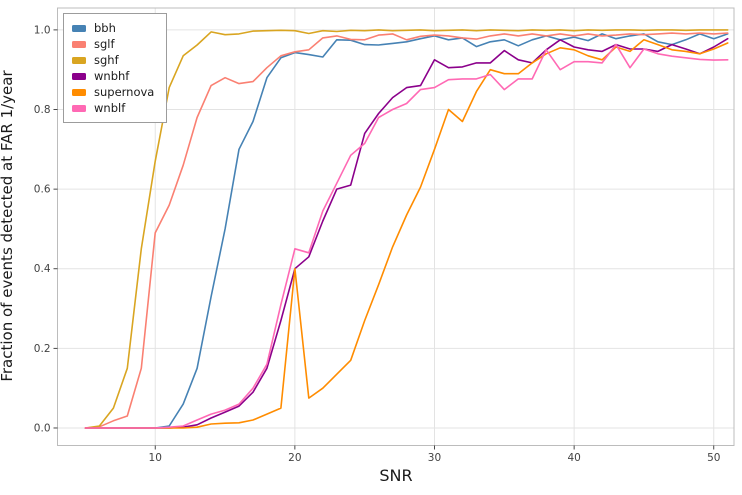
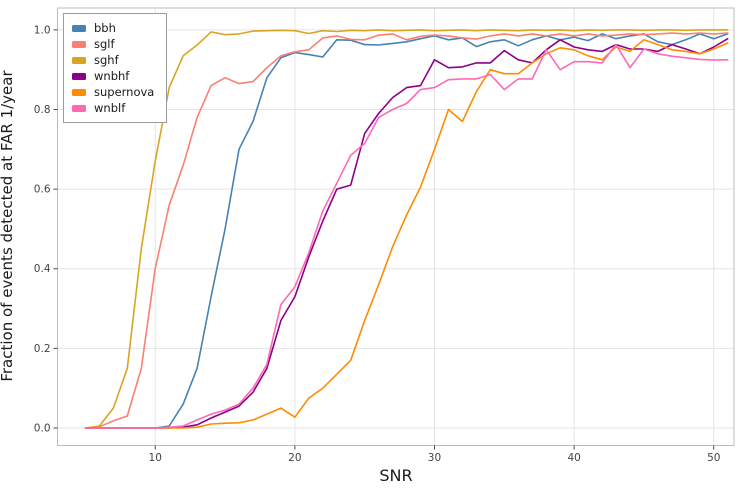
sglf/10: 0.49 -> 0.40
wnbhf/20: 0.40 -> 0.33
supernova/20: 0.40 -> 0.03
wnblf/20: 0.45 -> 0.35
